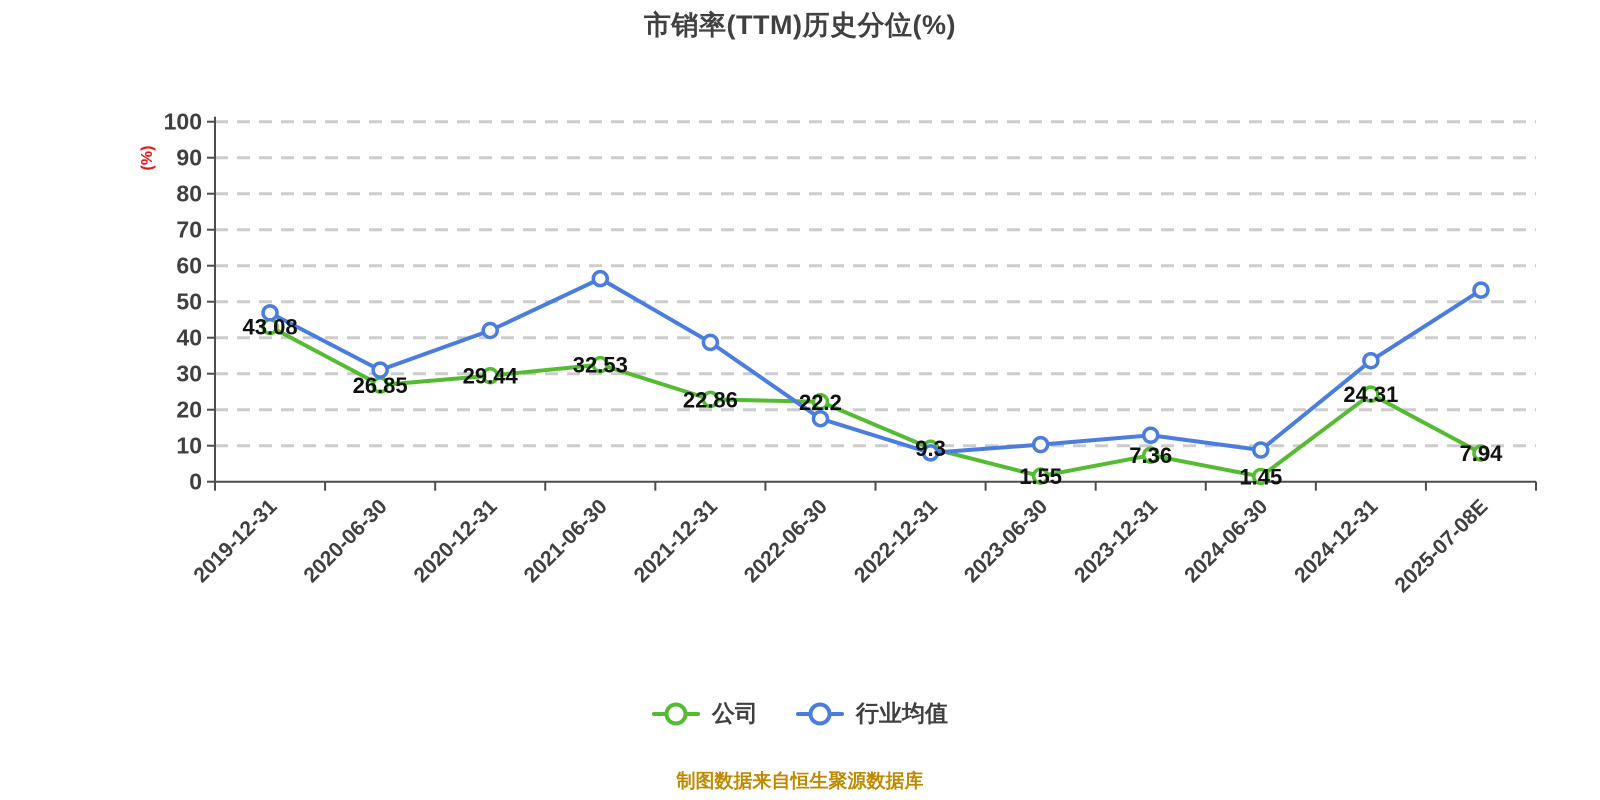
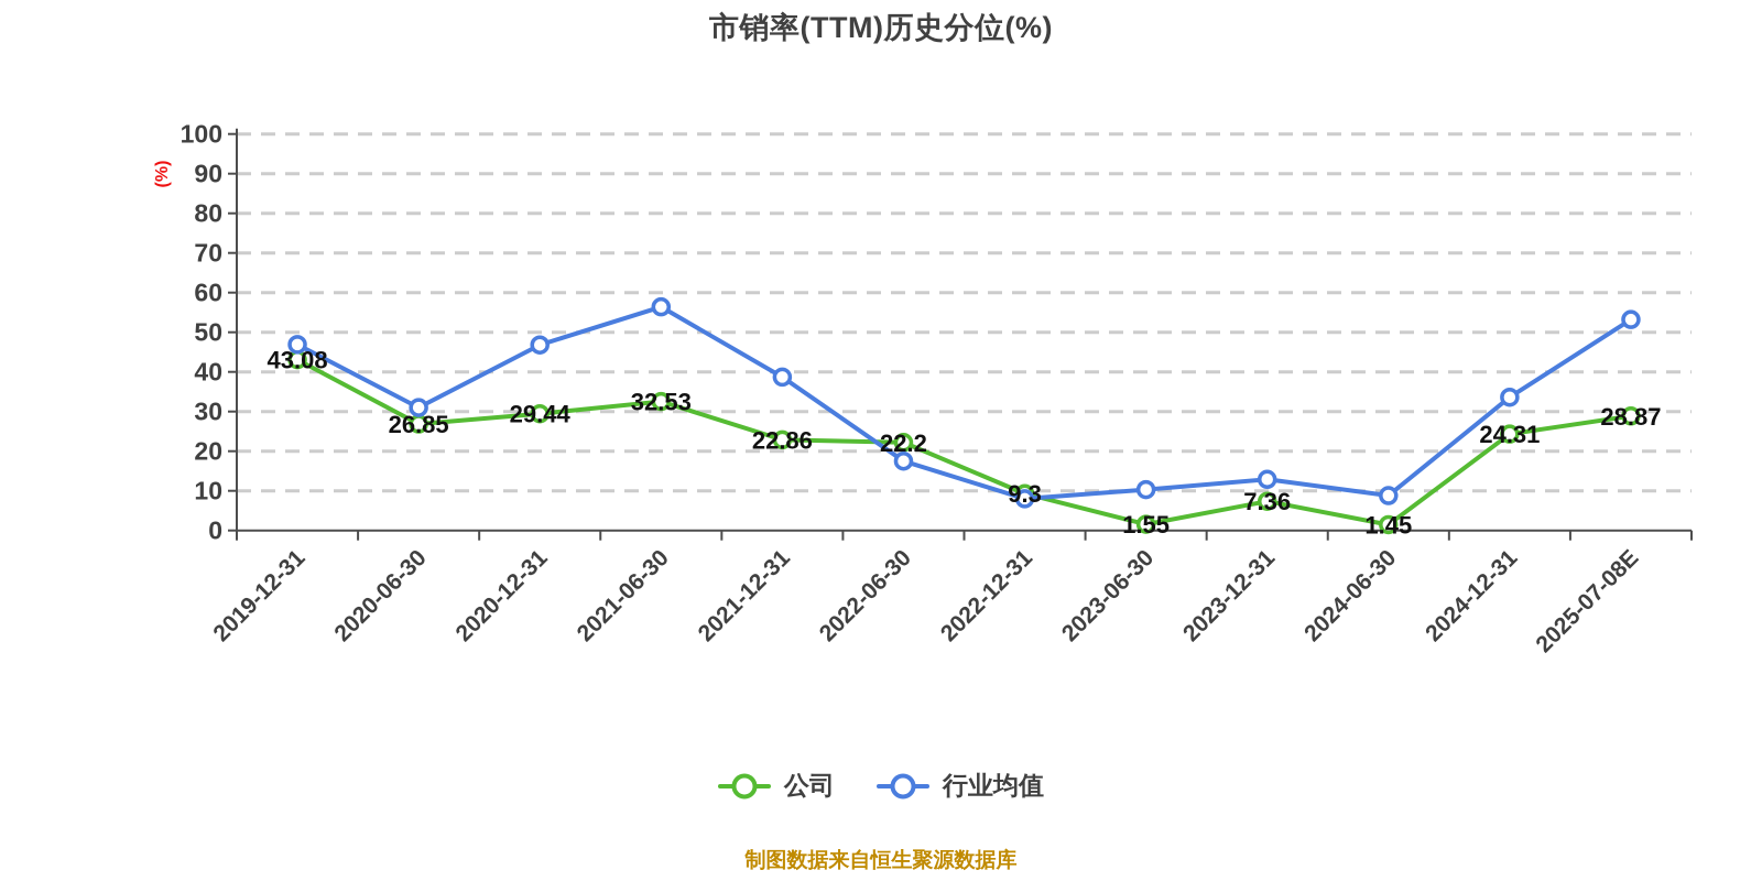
行业均值/2020-12-31: 42 -> 47
公司/2025-07-08E: 7.94 -> 28.87
